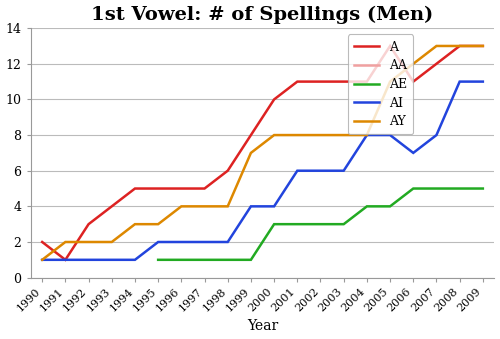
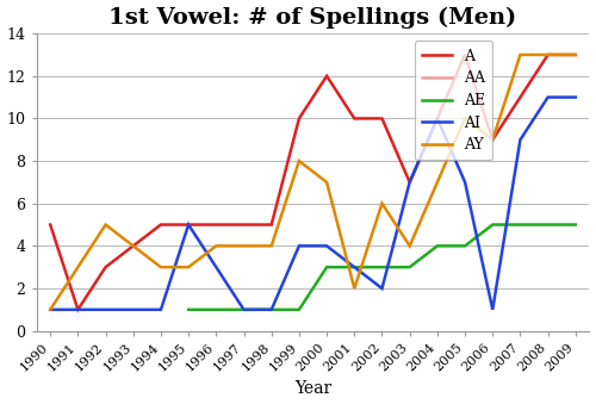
A/1990: 2 -> 5
AY/1991: 2 -> 3
AY/1992: 2 -> 5
AY/1993: 2 -> 4
AI/1995: 2 -> 5
AI/1996: 2 -> 3
AI/1997: 2 -> 1
A/1998: 6 -> 5
AI/1998: 2 -> 1
A/1999: 8 -> 10
AY/1999: 7 -> 8
A/2000: 10 -> 12
AY/2000: 8 -> 7
A/2001: 11 -> 10
AI/2001: 6 -> 3
AY/2001: 8 -> 2
A/2002: 11 -> 10
AI/2002: 6 -> 2
AY/2002: 8 -> 6
A/2003: 11 -> 7
AI/2003: 6 -> 7
AY/2003: 8 -> 4
A/2004: 11 -> 10
AI/2004: 8 -> 10
AY/2004: 8 -> 7
AI/2005: 8 -> 7
AY/2005: 11 -> 10
A/2006: 11 -> 9
AI/2006: 7 -> 1
AY/2006: 12 -> 9
A/2007: 12 -> 11
AI/2007: 8 -> 9
